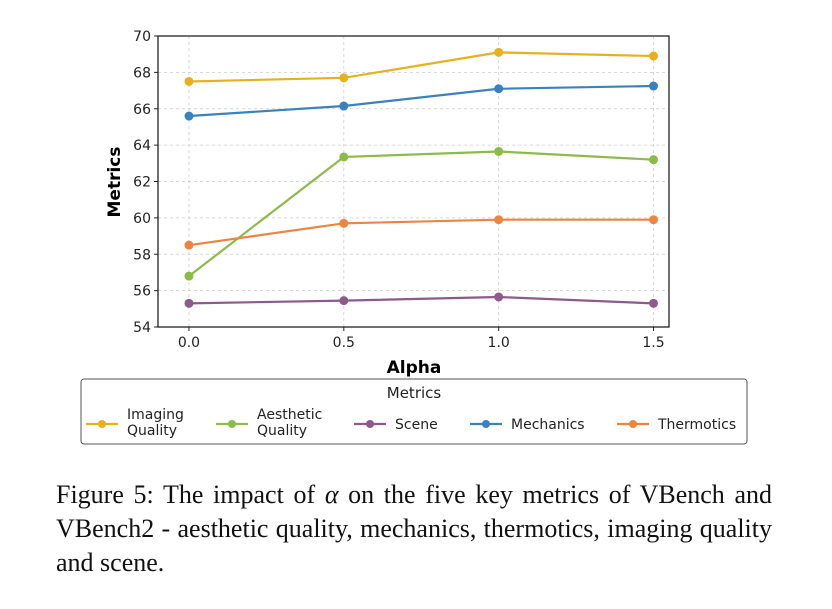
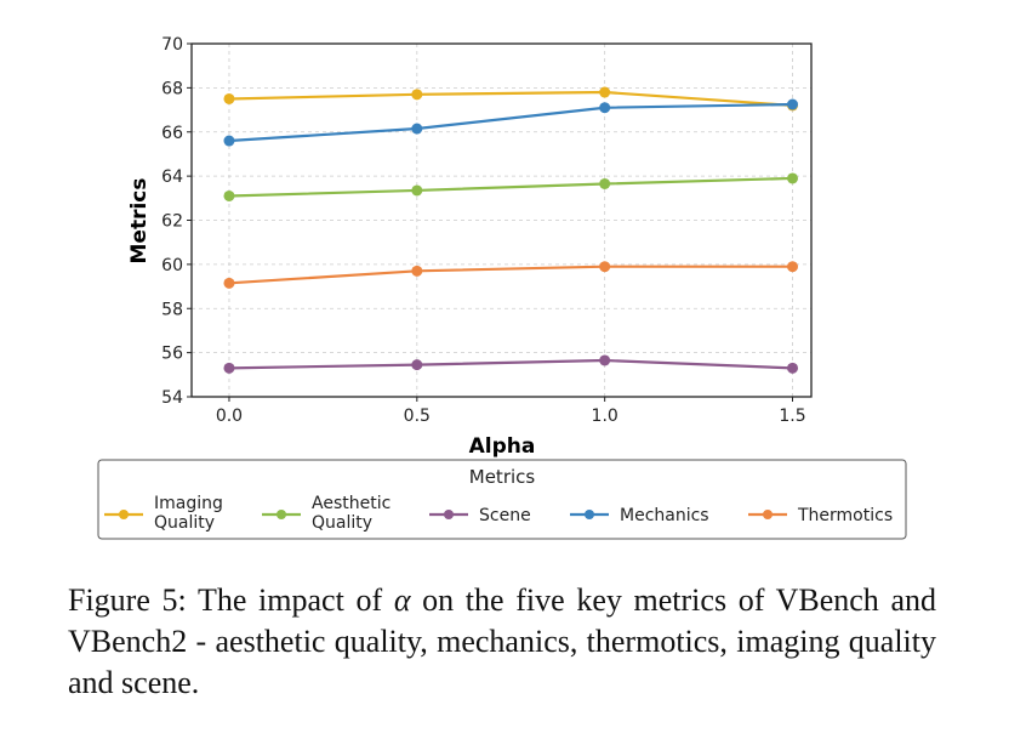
Aesthetic Quality/0.0: 56.8 -> 63.1
Thermotics/0.0: 58.5 -> 59.1
Imaging Quality/1.0: 69.1 -> 67.8
Imaging Quality/1.5: 68.9 -> 67.2
Aesthetic Quality/1.5: 63.2 -> 63.9
